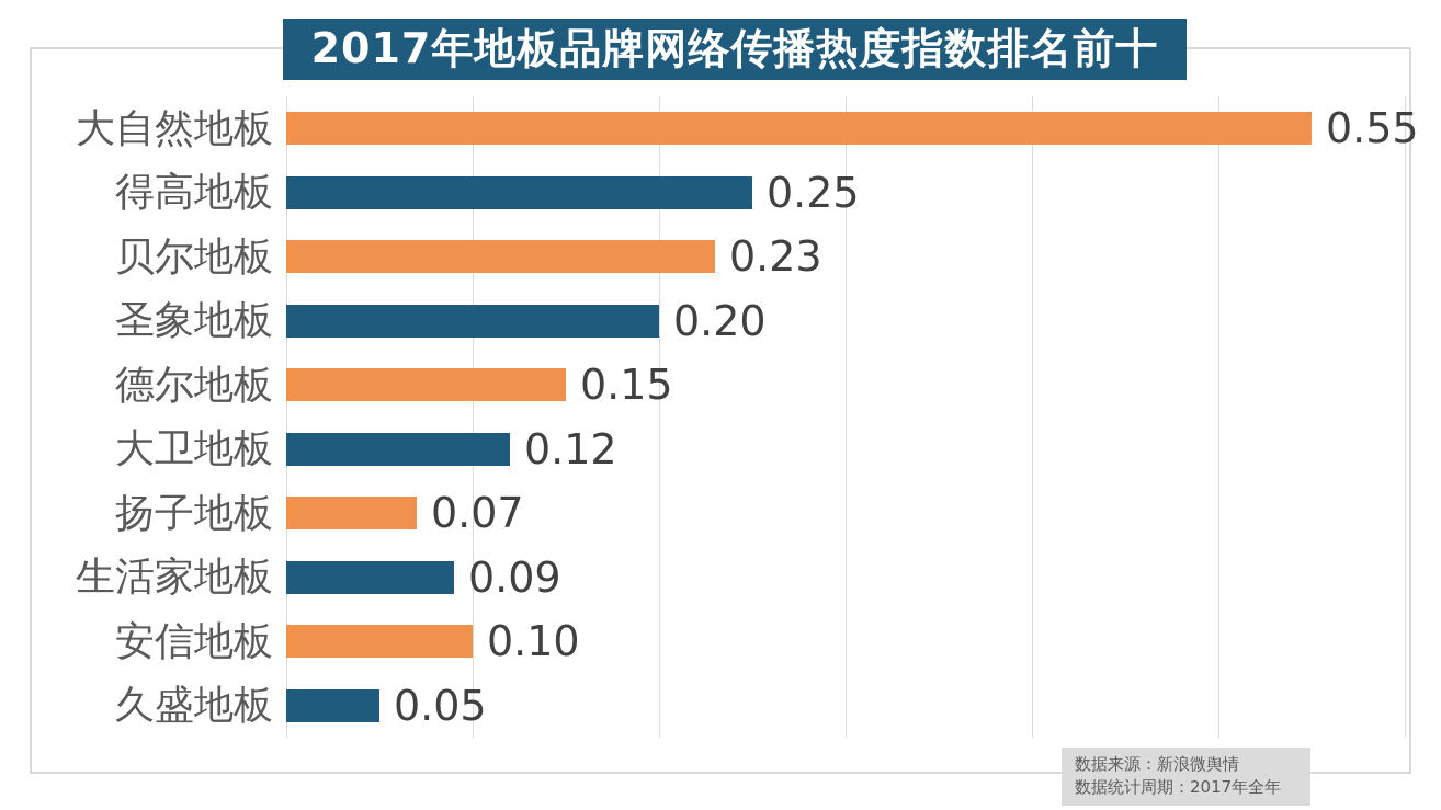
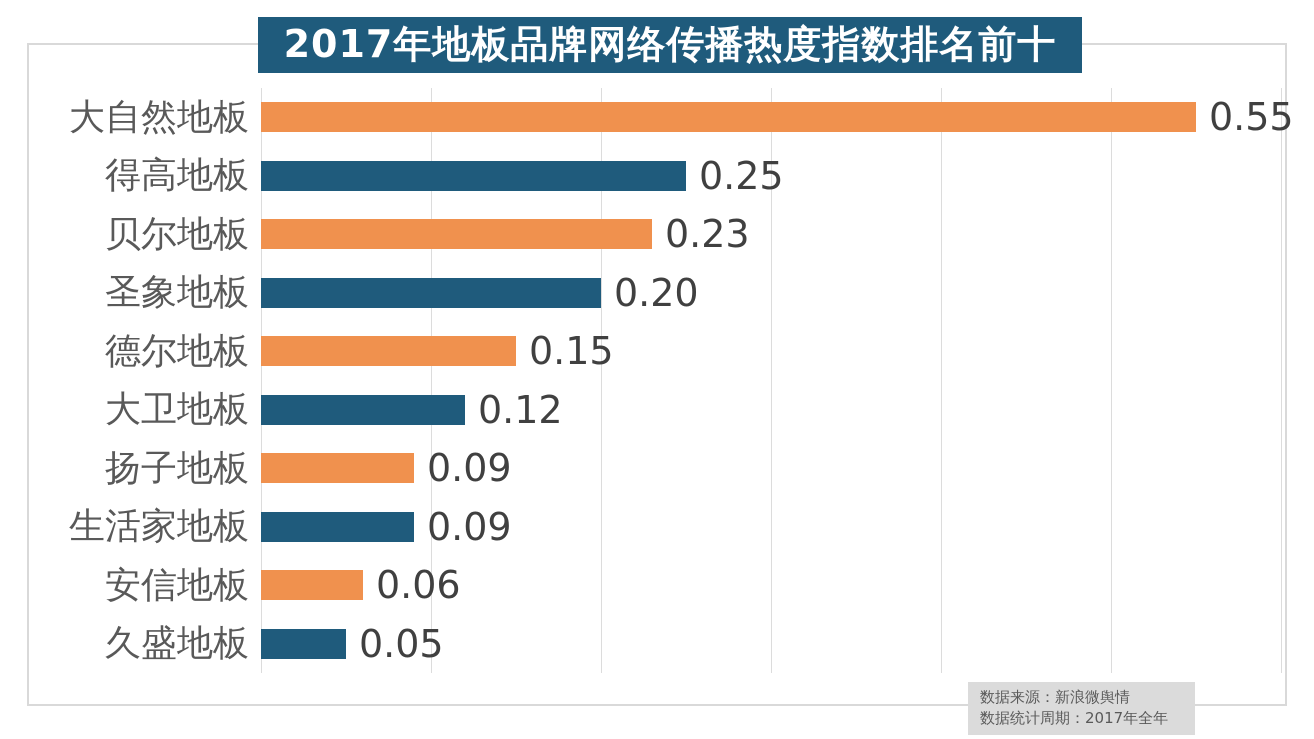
扬子地板: 0.07 -> 0.09
安信地板: 0.10 -> 0.06
